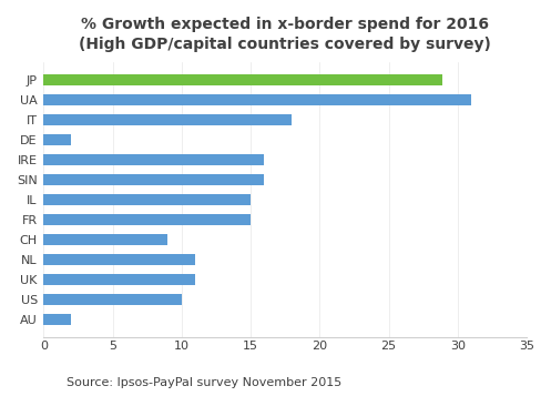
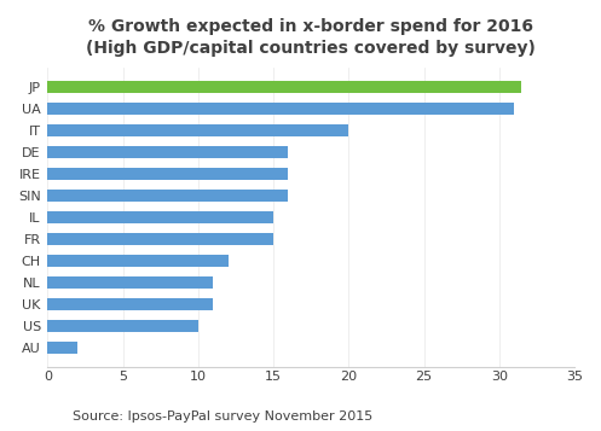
JP: 28.9 -> 31.5
IT: 18.0 -> 20.0
DE: 2.0 -> 16.0
CH: 9.0 -> 12.0
